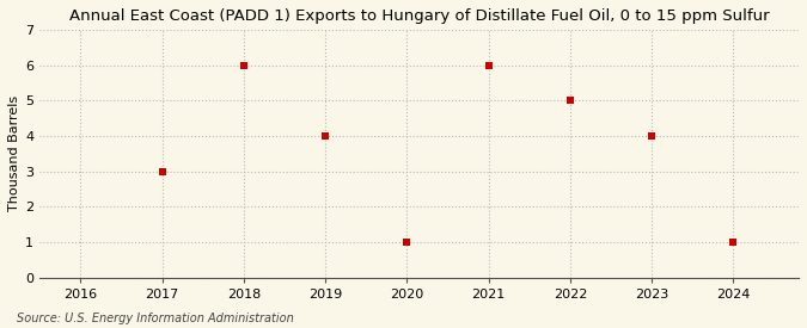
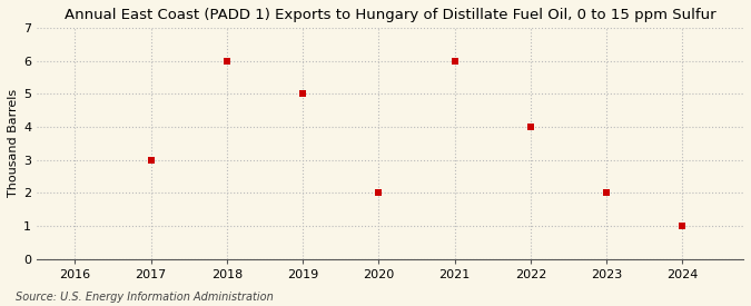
2019: 4 -> 5
2020: 1 -> 2
2022: 5 -> 4
2023: 4 -> 2
